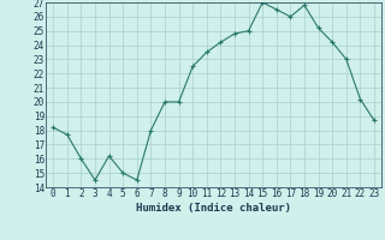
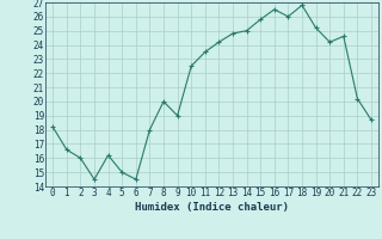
1: 17.7 -> 16.6
9: 20.0 -> 19.0
15: 27.0 -> 25.8
21: 23.0 -> 24.6
